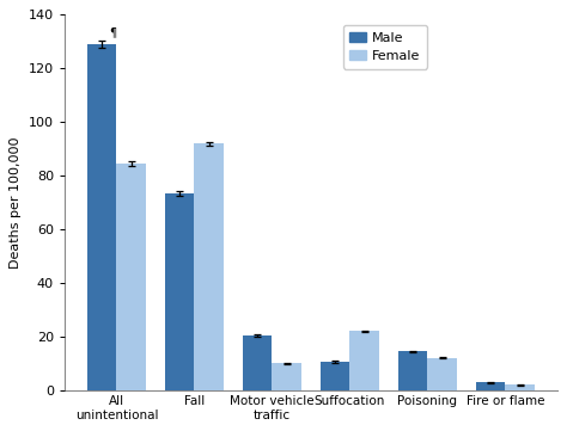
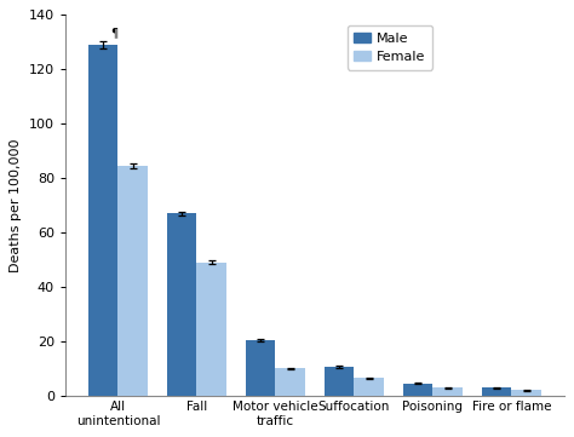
Male/Fall: 73.5 -> 67.0
Female/Fall: 92.0 -> 49.0
Female/Suffocation: 22.0 -> 6.5
Male/Poisoning: 14.5 -> 4.5
Female/Poisoning: 12.0 -> 3.0
